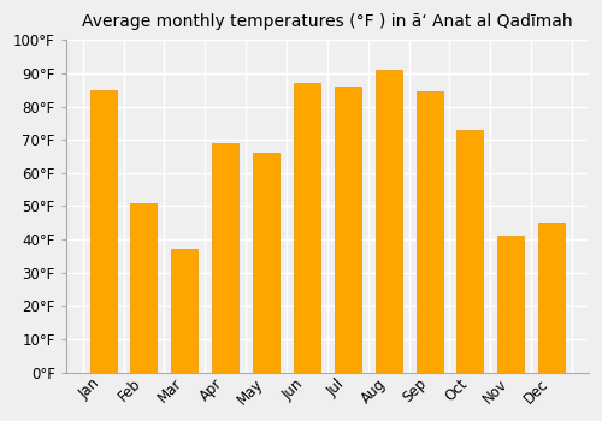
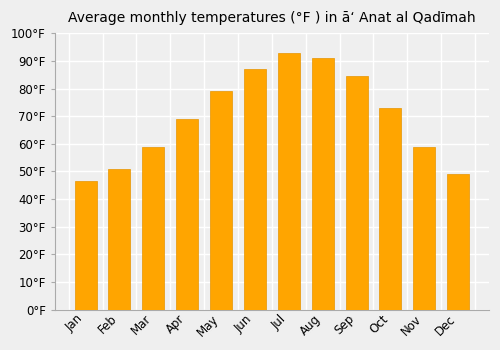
Jan: 85.0°F -> 46.5°F
Mar: 37.0°F -> 59.0°F
May: 66.0°F -> 79.0°F
Jul: 86.0°F -> 93.0°F
Nov: 41.0°F -> 59.0°F
Dec: 45.0°F -> 49.0°F
